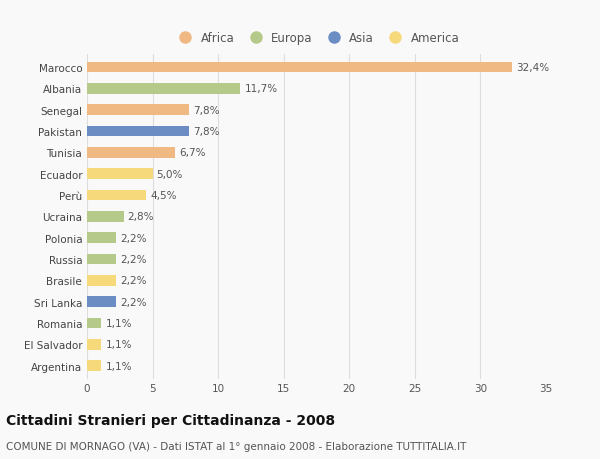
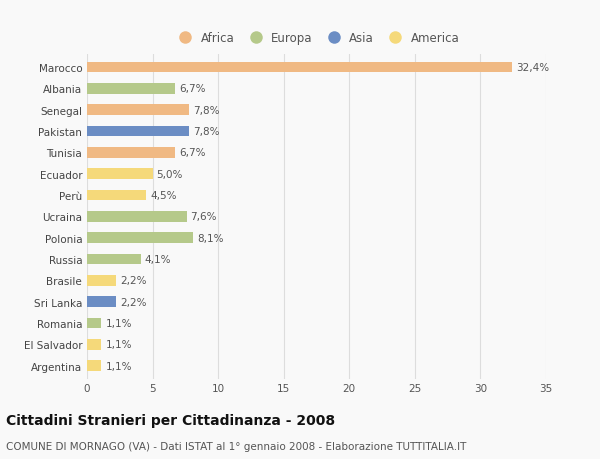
Albania: 11,7% -> 6,7%
Ucraina: 2,8% -> 7,6%
Polonia: 2,2% -> 8,1%
Russia: 2,2% -> 4,1%
